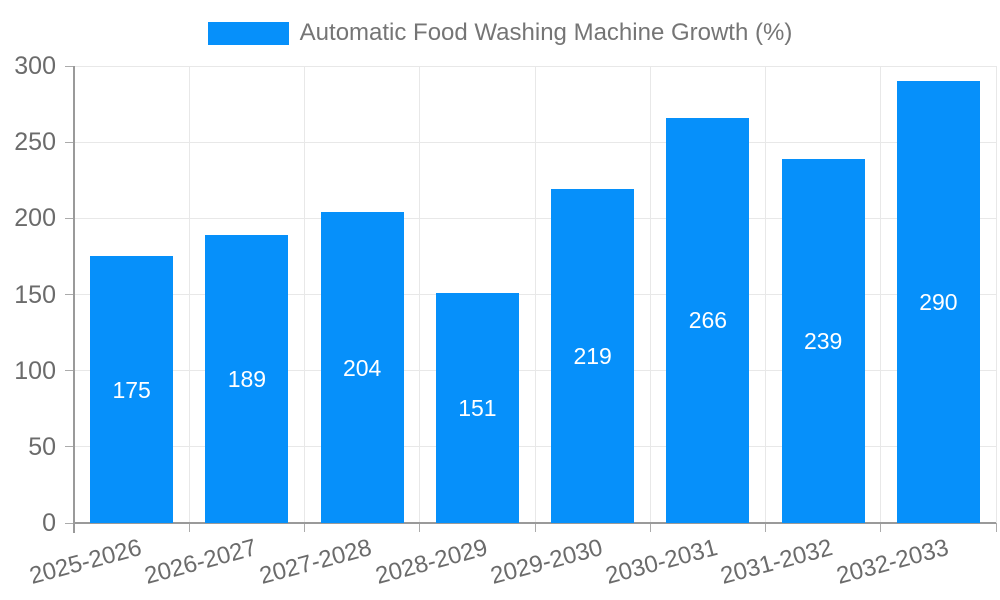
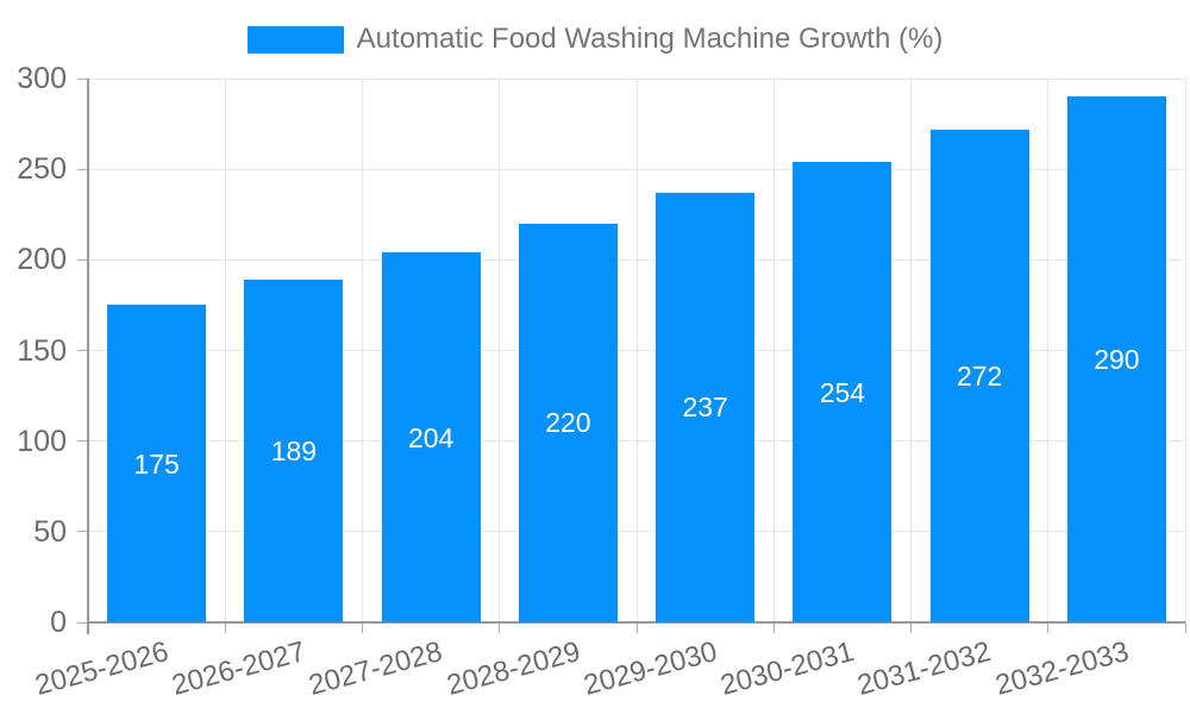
2028-2029: 151 -> 220
2029-2030: 219 -> 237
2030-2031: 266 -> 254
2031-2032: 239 -> 272
